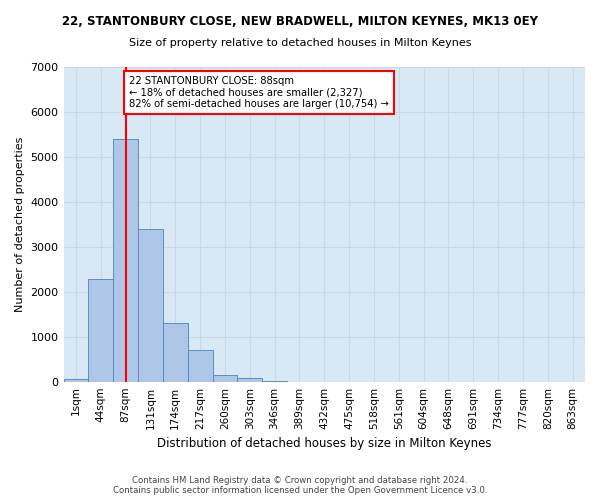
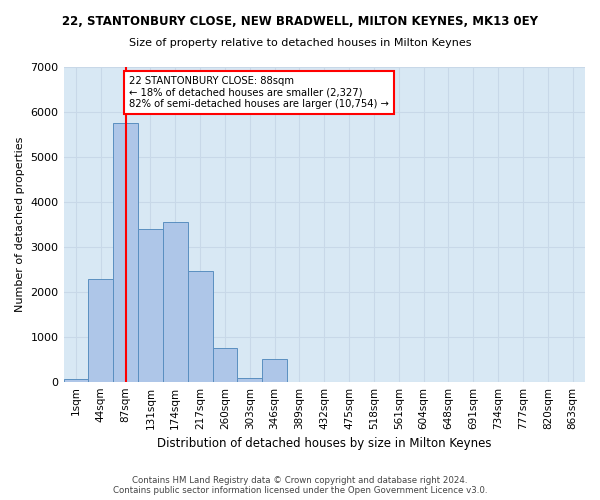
87sqm: 5400 -> 5750
174sqm: 1300 -> 3550
217sqm: 700 -> 2450
260sqm: 150 -> 750
346sqm: 10 -> 500
